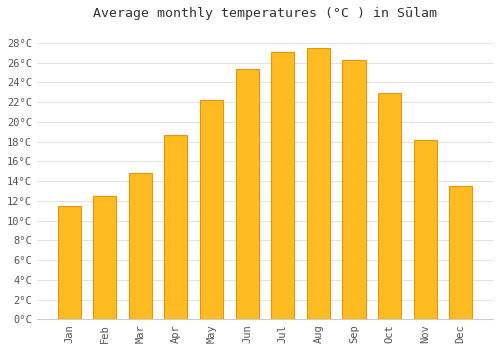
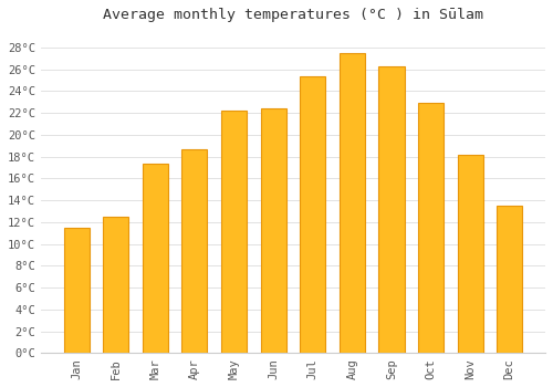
Mar: 14.8°C -> 17.4°C
Jun: 25.4°C -> 22.4°C
Jul: 27.1°C -> 25.4°C
